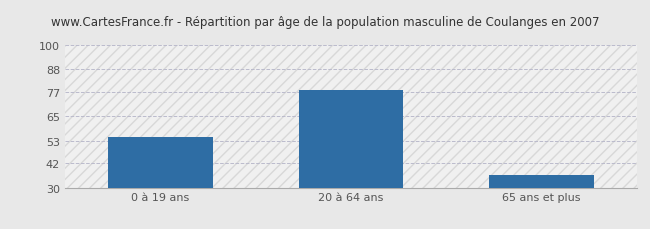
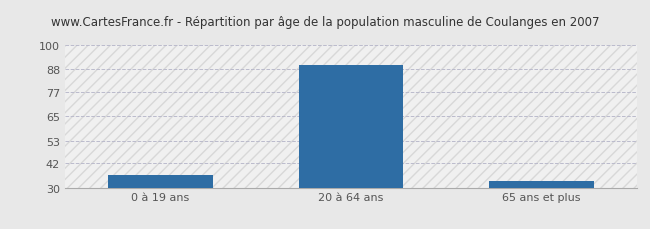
0 à 19 ans: 55 -> 36
20 à 64 ans: 78 -> 90
65 ans et plus: 36 -> 33
